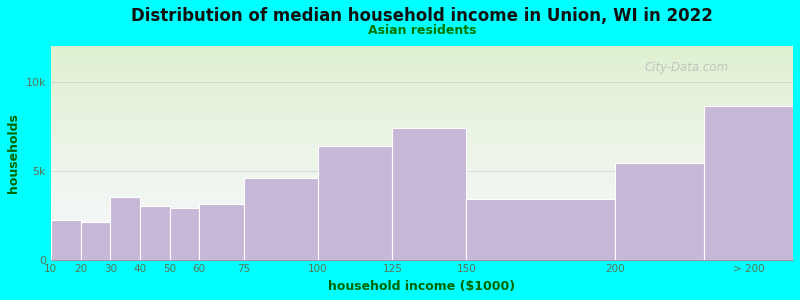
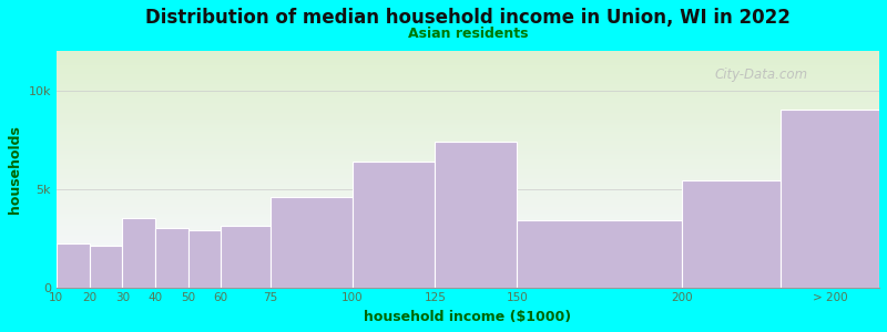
> 200: 8.6k -> 9.0k
